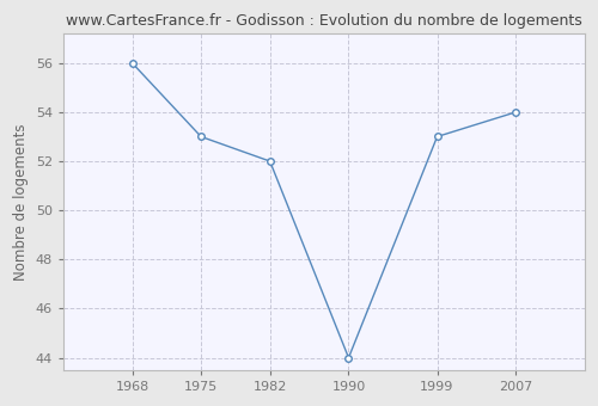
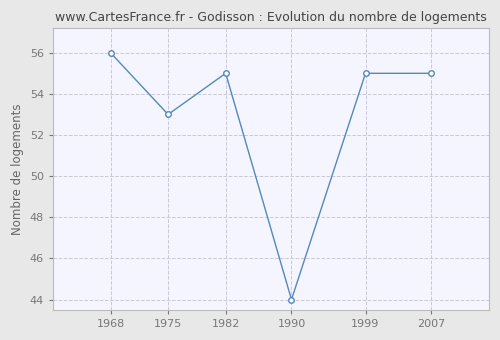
1982: 52 -> 55
1999: 53 -> 55
2007: 54 -> 55
